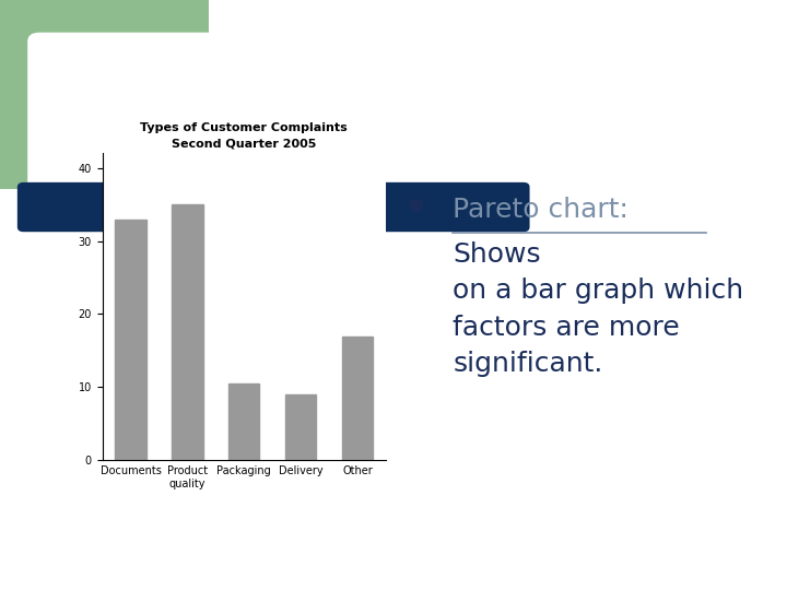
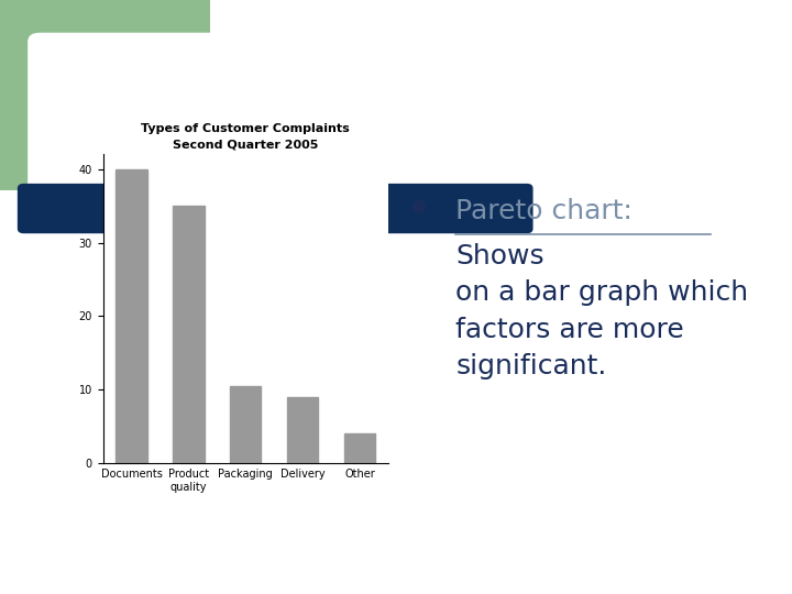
Documents: 33.0 -> 40.0
Other: 17.0 -> 4.0
